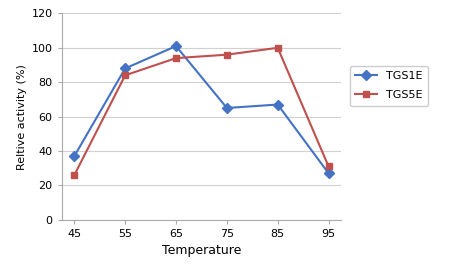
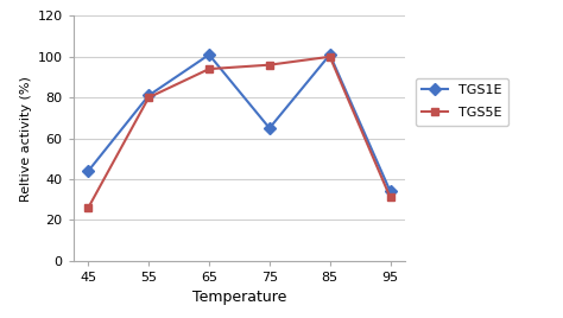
TGS1E/45: 37 -> 44
TGS1E/55: 88 -> 81
TGS5E/55: 84 -> 80
TGS1E/85: 67 -> 101
TGS1E/95: 27 -> 34
